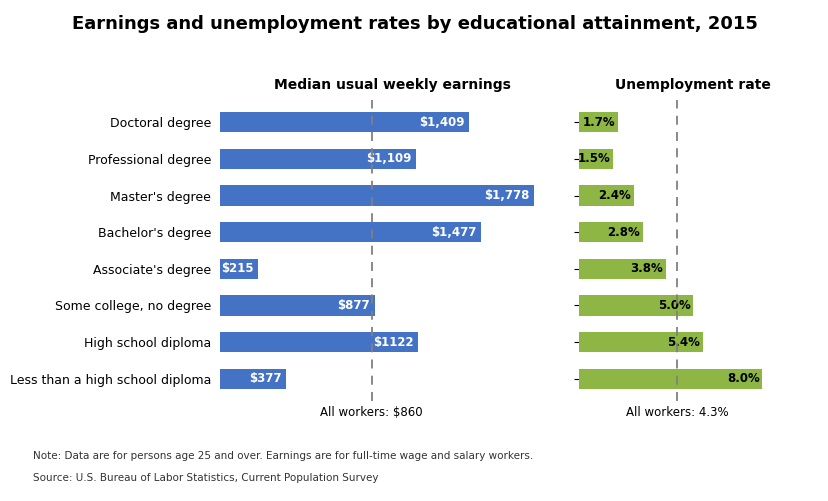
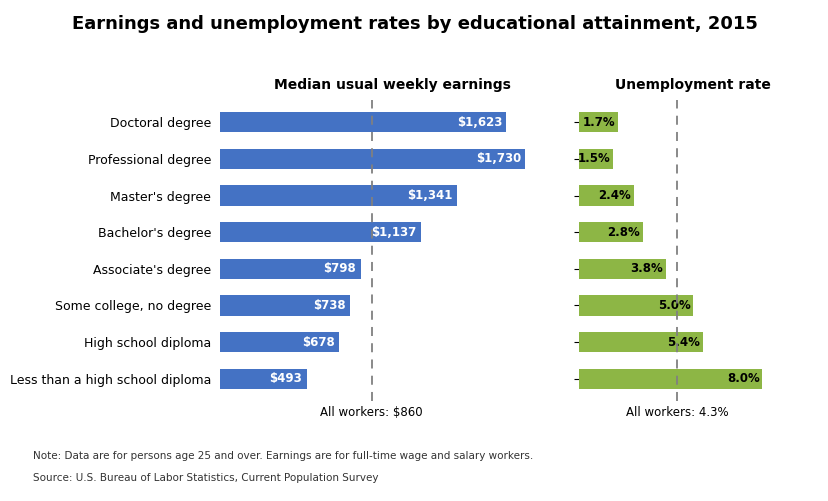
Median usual weekly earnings/Doctoral degree: $1,409 -> $1,623
Median usual weekly earnings/Professional degree: $1,109 -> $1,730
Median usual weekly earnings/Master's degree: $1,778 -> $1,341
Median usual weekly earnings/Bachelor's degree: $1,477 -> $1,137
Median usual weekly earnings/Associate's degree: $215 -> $798
Median usual weekly earnings/Some college, no degree: $877 -> $738
Median usual weekly earnings/High school diploma: $1122 -> $678
Median usual weekly earnings/Less than a high school diploma: $377 -> $493
